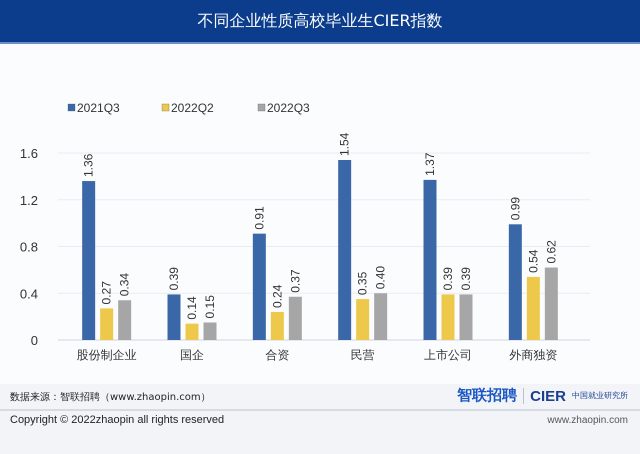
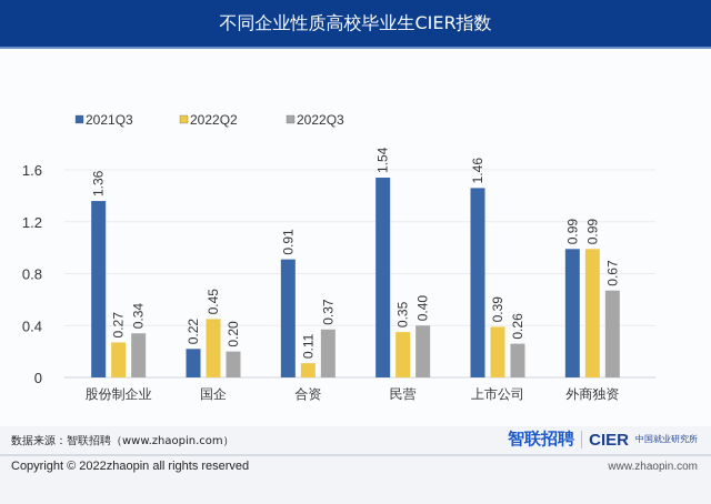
2021Q3/国企: 0.39 -> 0.22
2022Q2/国企: 0.14 -> 0.45
2022Q3/国企: 0.15 -> 0.20
2022Q2/合资: 0.24 -> 0.11
2021Q3/上市公司: 1.37 -> 1.46
2022Q3/上市公司: 0.39 -> 0.26
2022Q2/外商独资: 0.54 -> 0.99
2022Q3/外商独资: 0.62 -> 0.67
